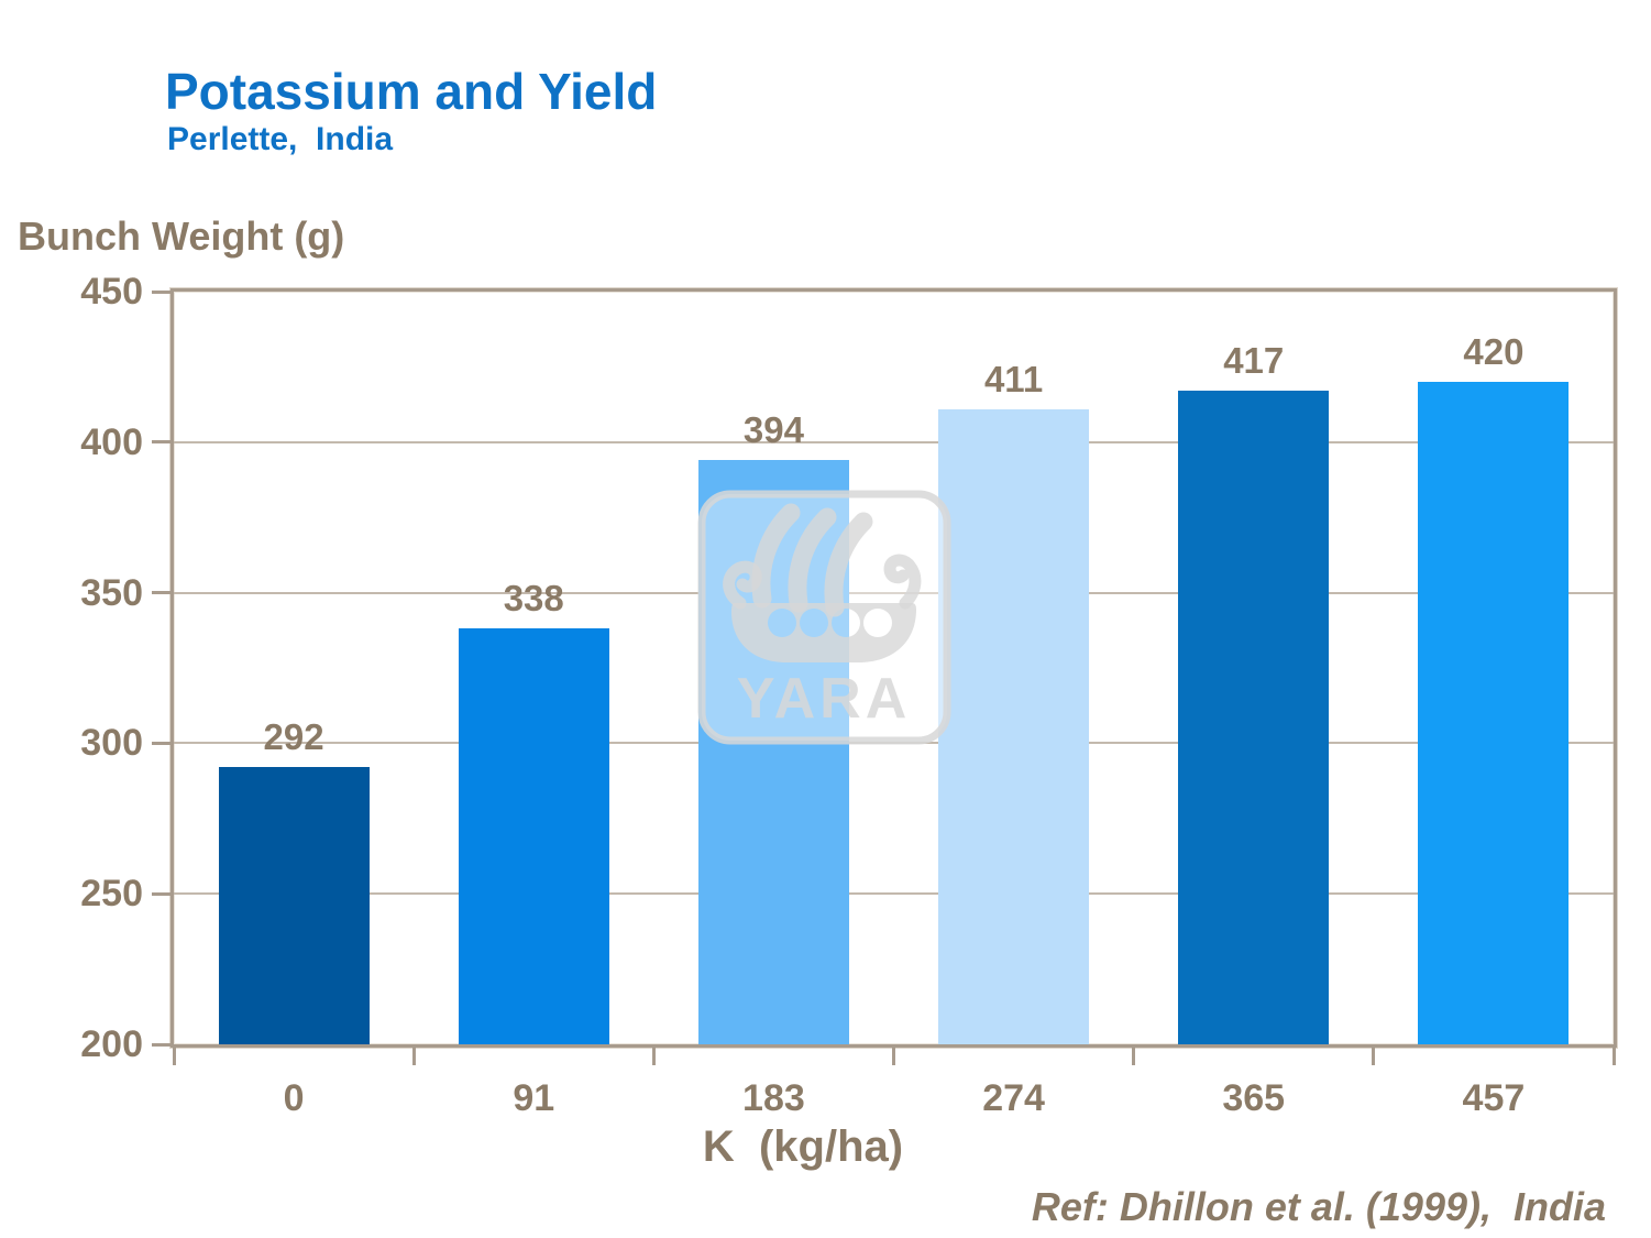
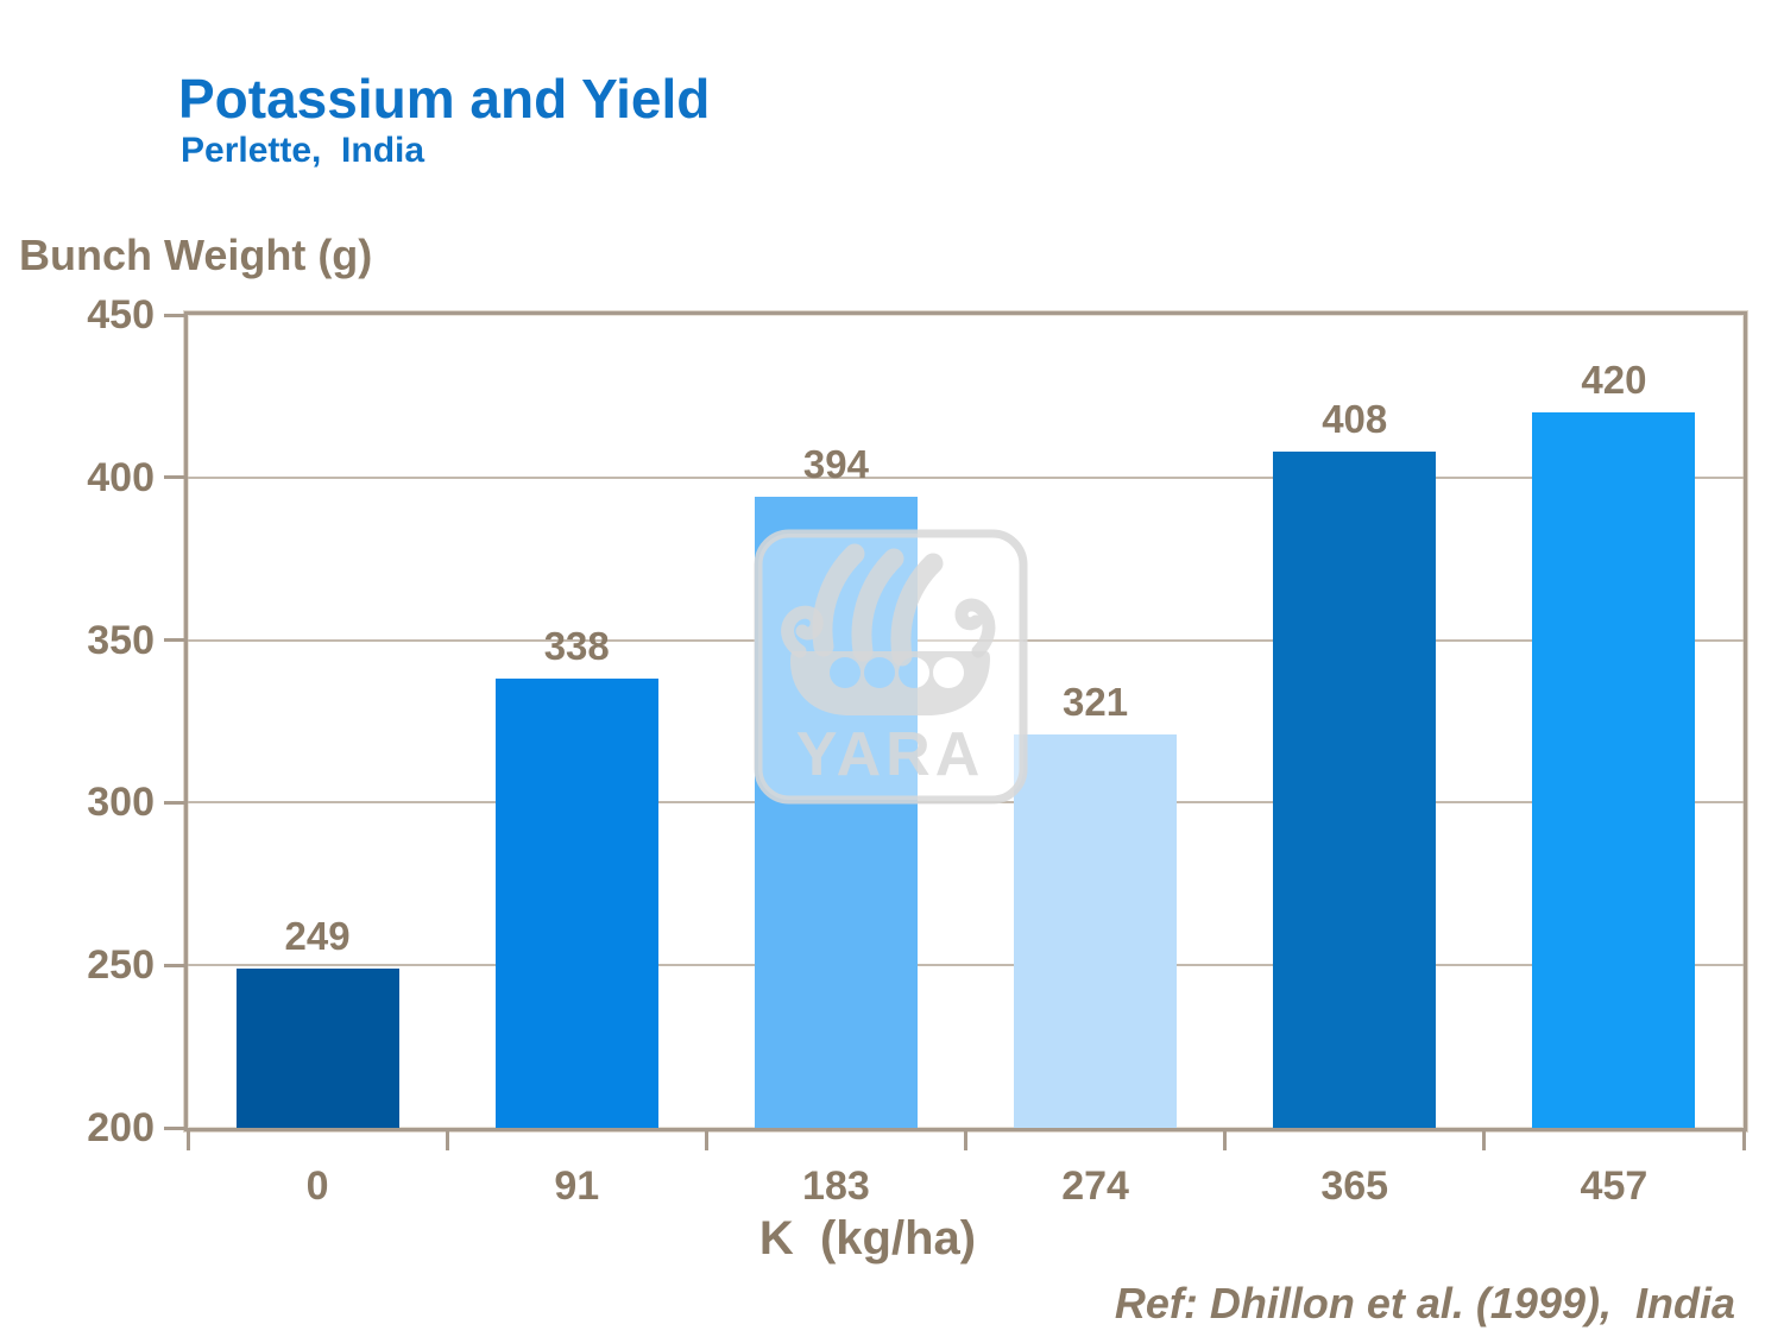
0: 292 -> 249
274: 411 -> 321
365: 417 -> 408
